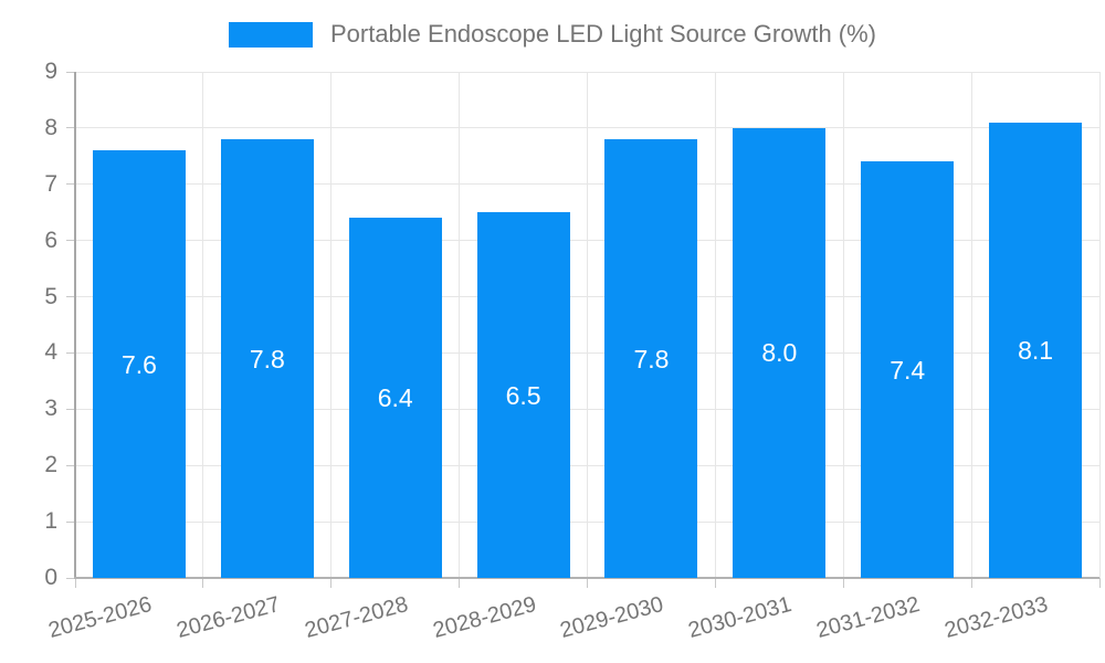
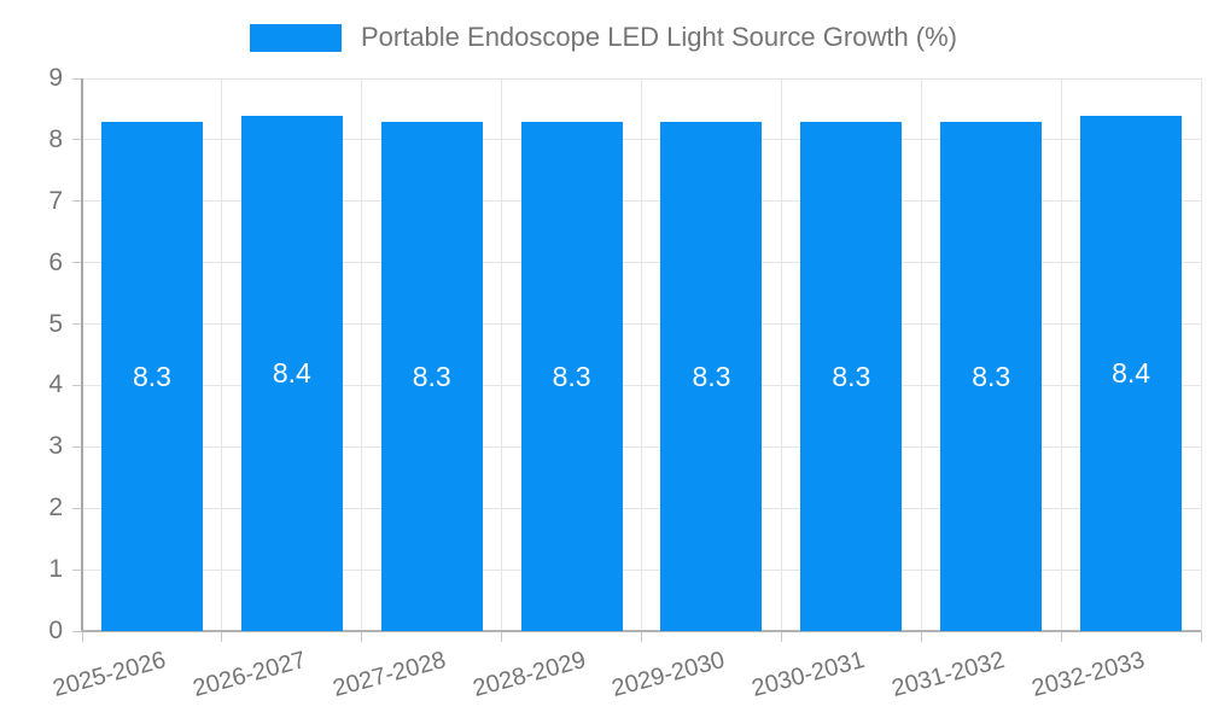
2025-2026: 7.6 -> 8.3
2026-2027: 7.8 -> 8.4
2027-2028: 6.4 -> 8.3
2028-2029: 6.5 -> 8.3
2029-2030: 7.8 -> 8.3
2030-2031: 8.0 -> 8.3
2031-2032: 7.4 -> 8.3
2032-2033: 8.1 -> 8.4
